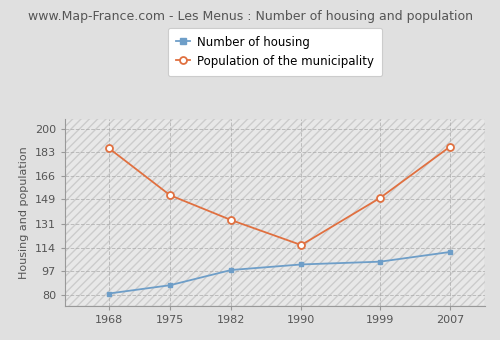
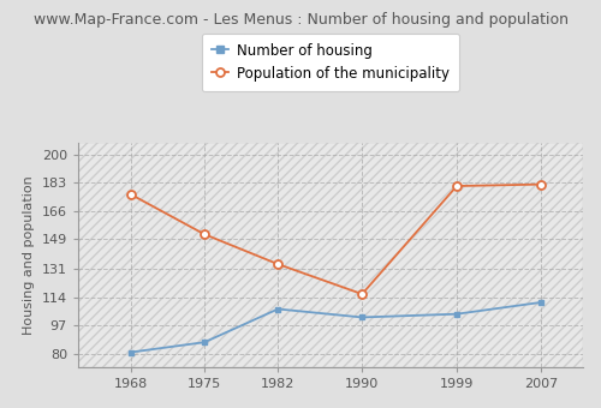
Population of the municipality/1968: 186 -> 176
Number of housing/1982: 98 -> 107
Population of the municipality/1999: 150 -> 181
Population of the municipality/2007: 187 -> 182
